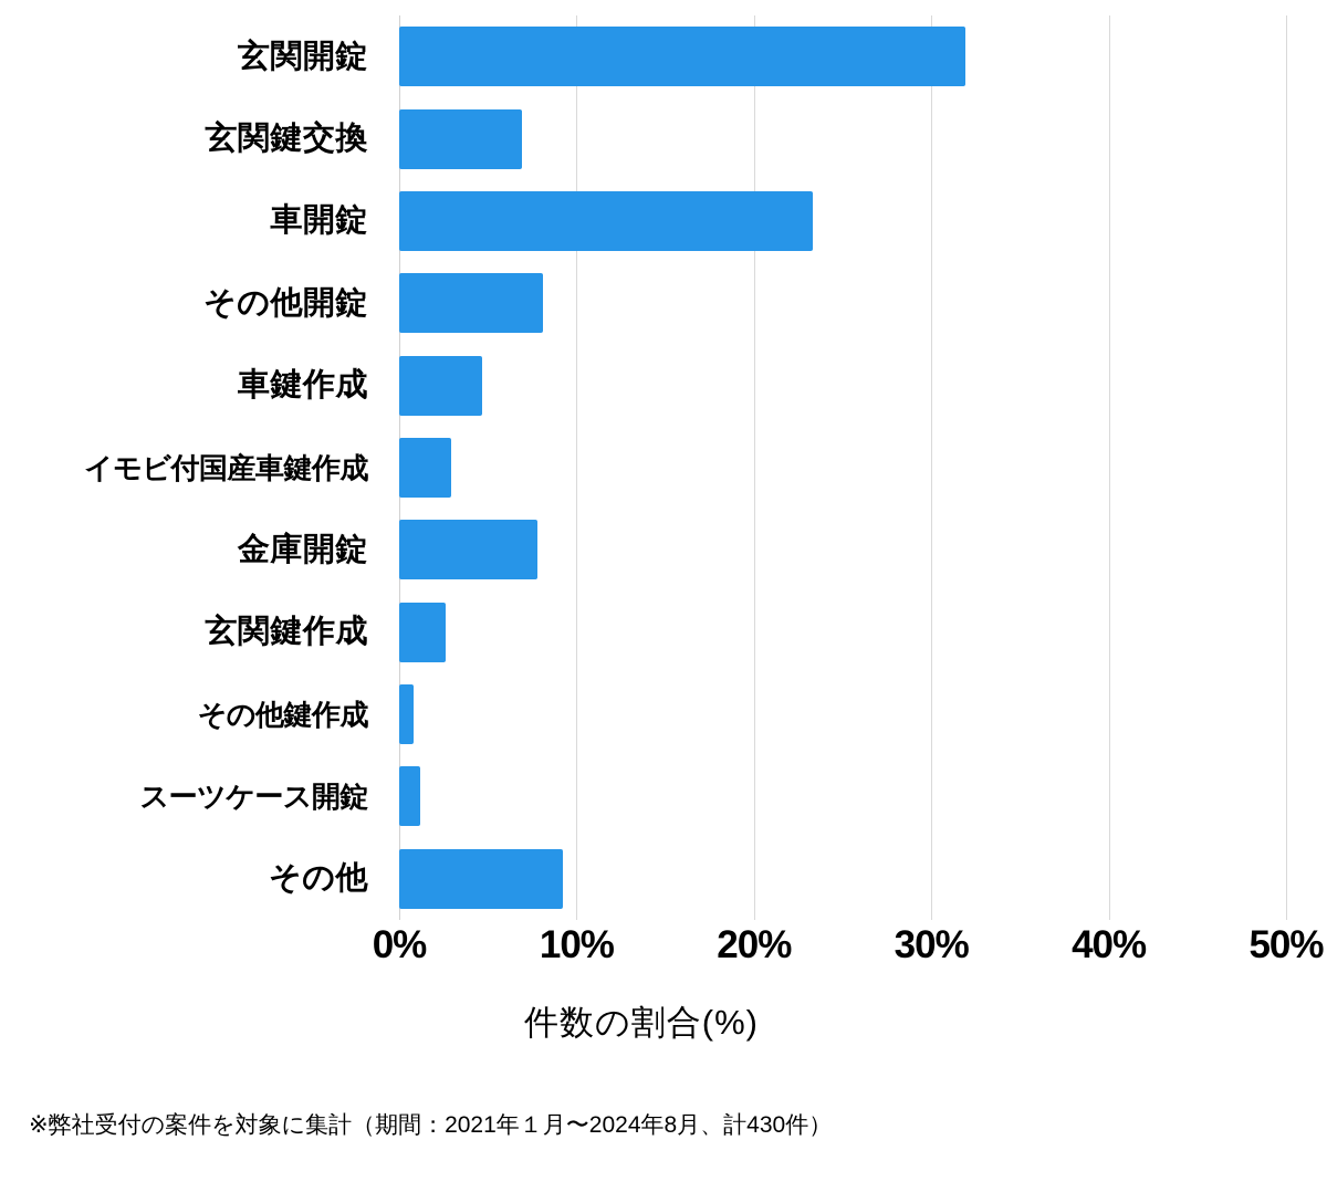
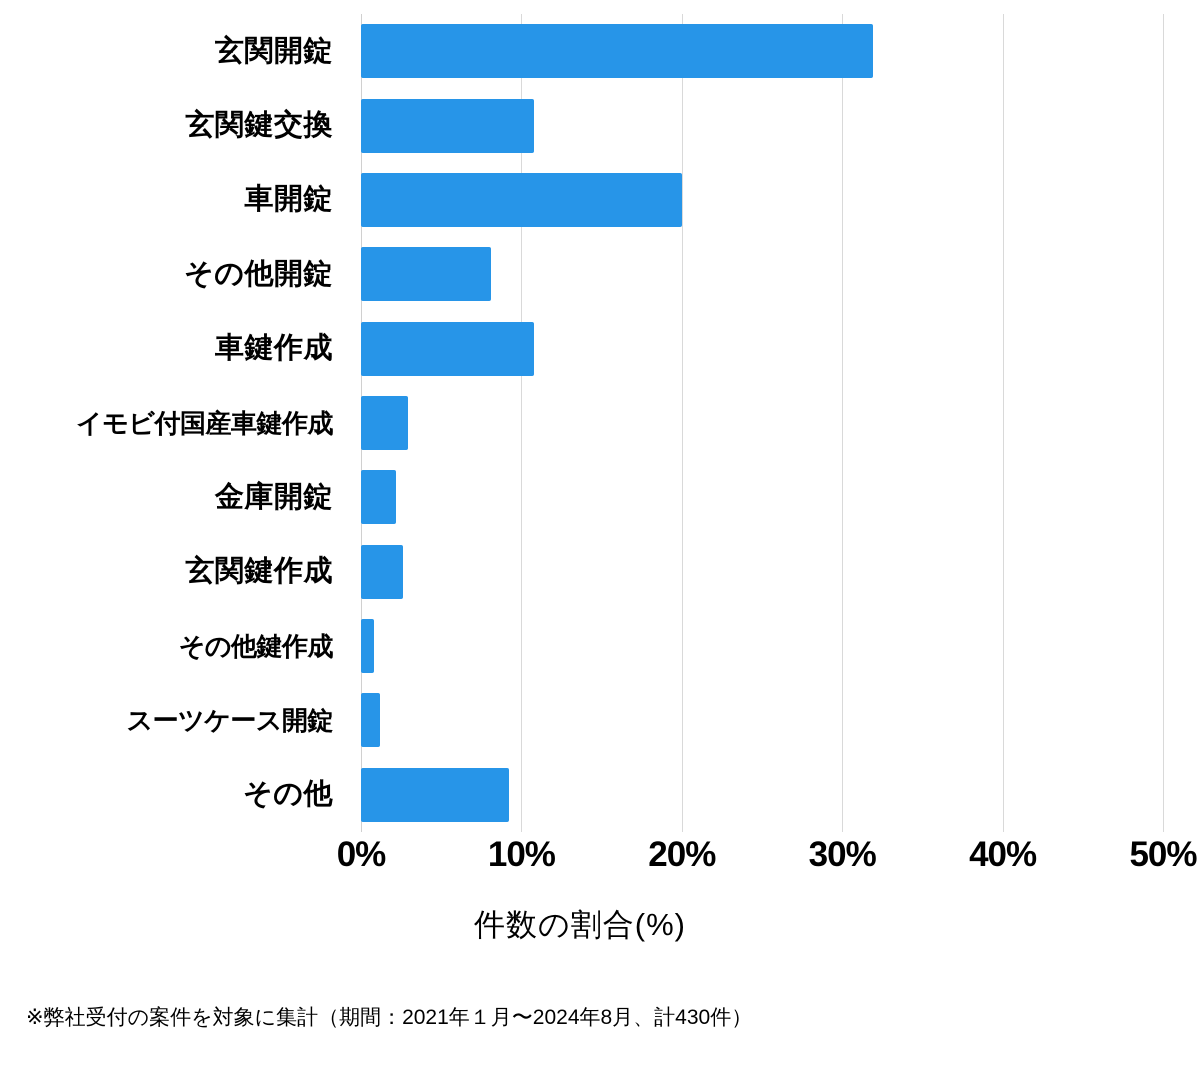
玄関鍵交換: 6.9% -> 10.8%
車開錠: 23.3% -> 20.0%
車鍵作成: 4.7% -> 10.8%
金庫開錠: 7.8% -> 2.2%
